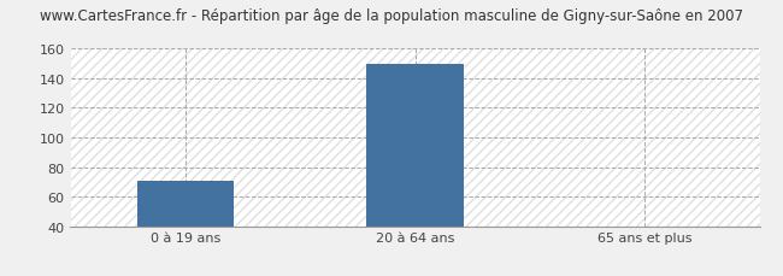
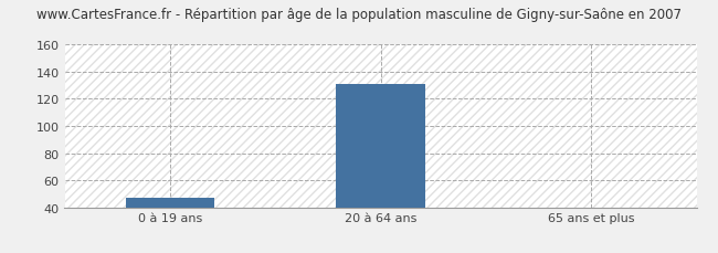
0 à 19 ans: 71 -> 47
20 à 64 ans: 150 -> 131
